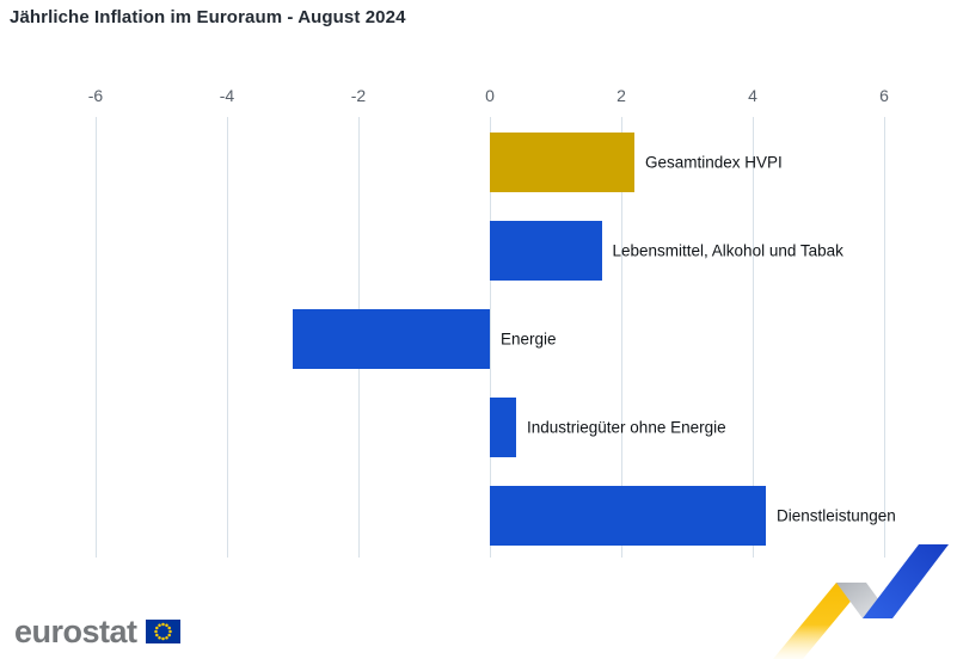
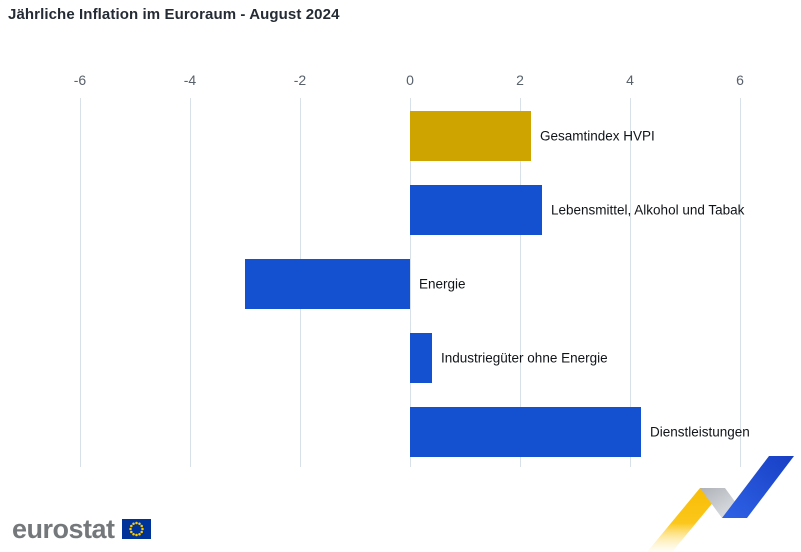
Lebensmittel, Alkohol und Tabak: 1.7 -> 2.4
